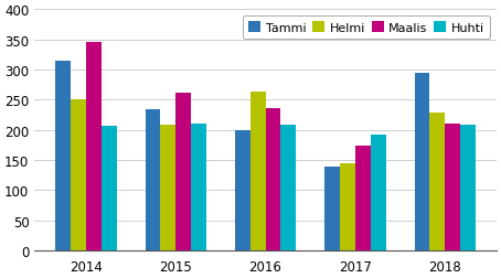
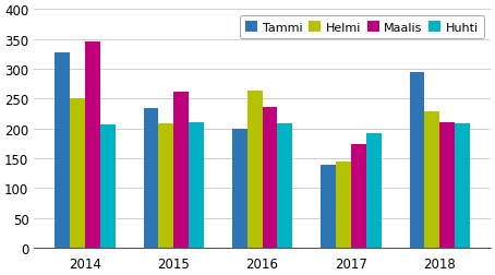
Tammi/2014: 315 -> 328
